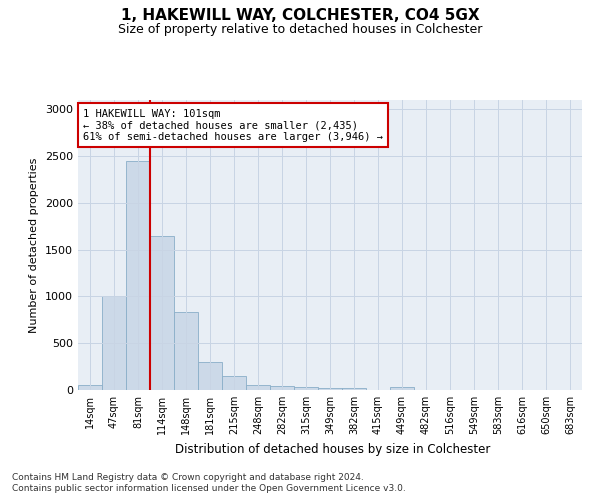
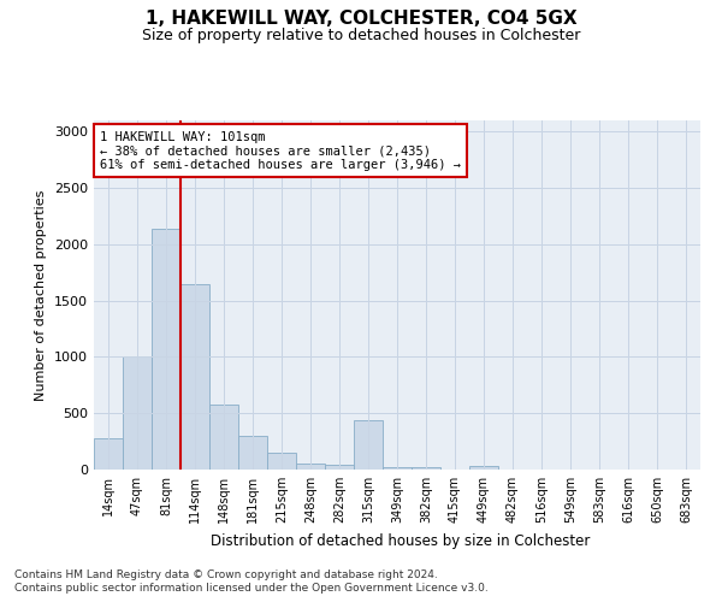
14sqm: 60 -> 280
81sqm: 2450 -> 2140
148sqm: 830 -> 580
315sqm: 30 -> 440
